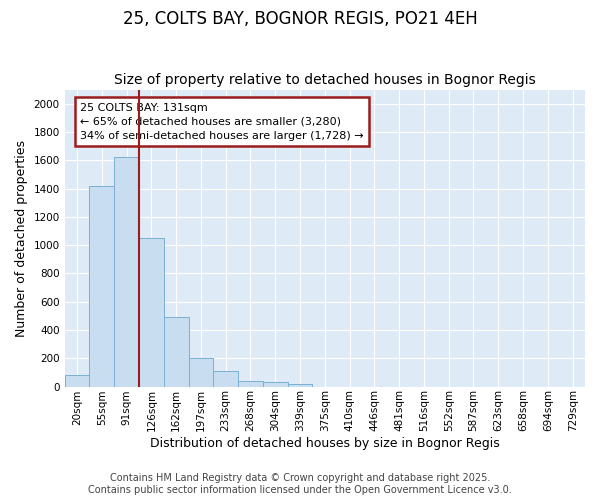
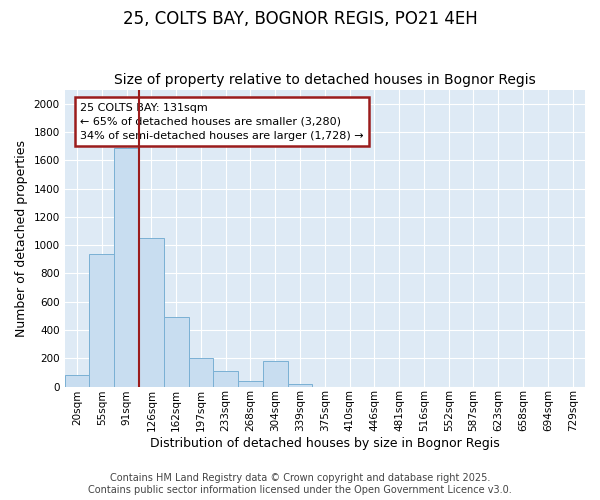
55sqm: 1420 -> 940
91sqm: 1620 -> 1690
304sqm: 40 -> 180
